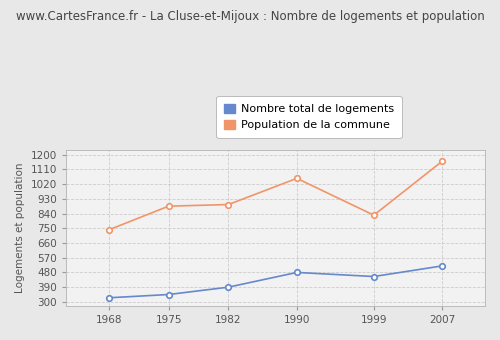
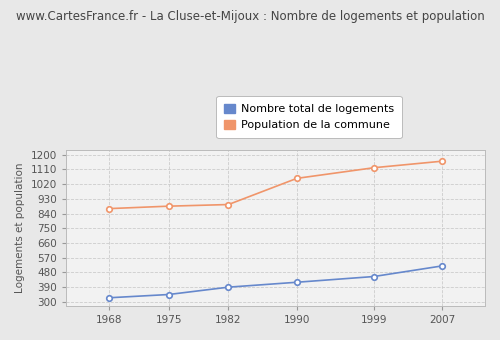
Population de la commune/1968: 740 -> 870
Nombre total de logements/1990: 480 -> 420
Population de la commune/1999: 830 -> 1120
